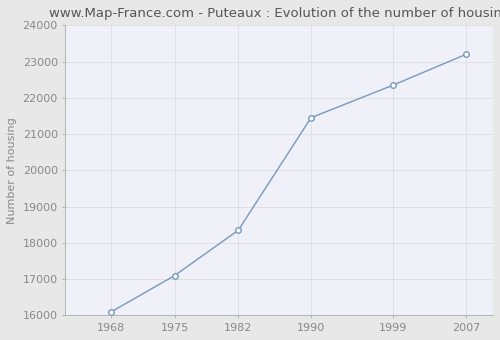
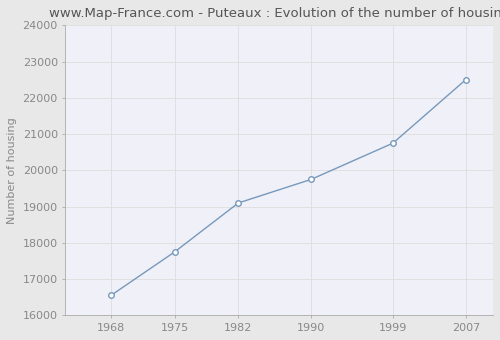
1968: 16090 -> 16550
1975: 17100 -> 17750
1982: 18350 -> 19100
1990: 21450 -> 19750
1999: 22350 -> 20750
2007: 23200 -> 22500
